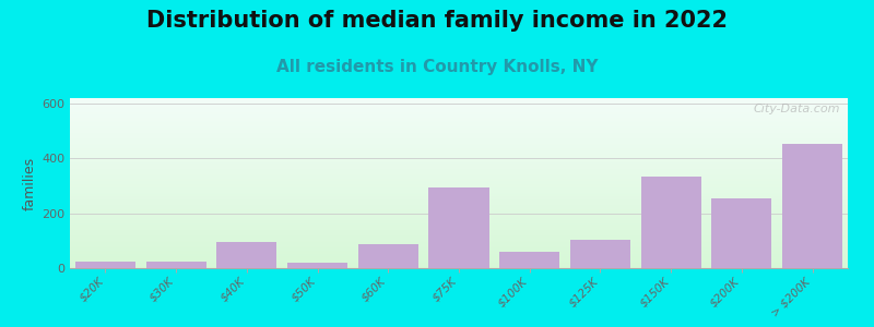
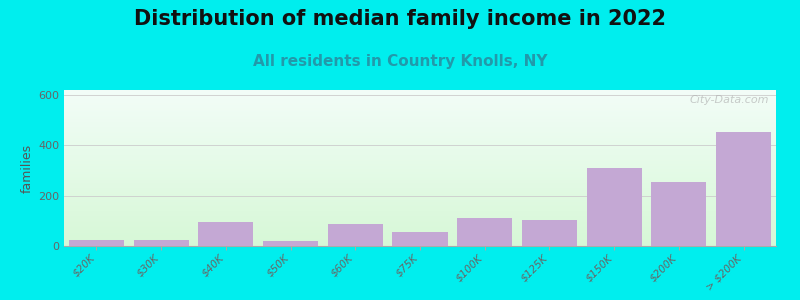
$75K: 295 -> 55
$100K: 60 -> 110
$150K: 335 -> 310
